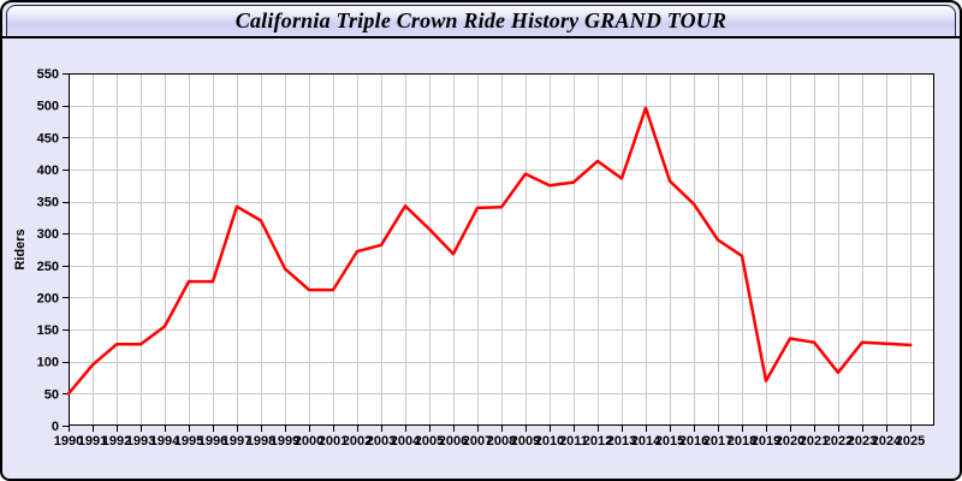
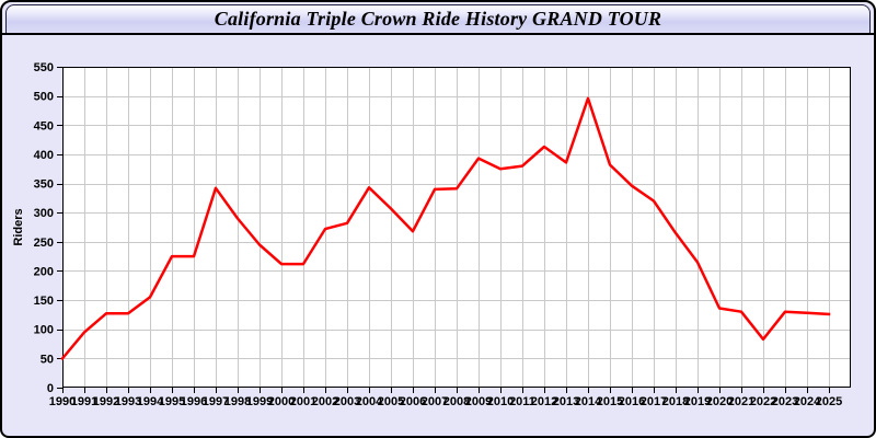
1998: 320 -> 290
2017: 290 -> 320
2019: 70 -> 220
